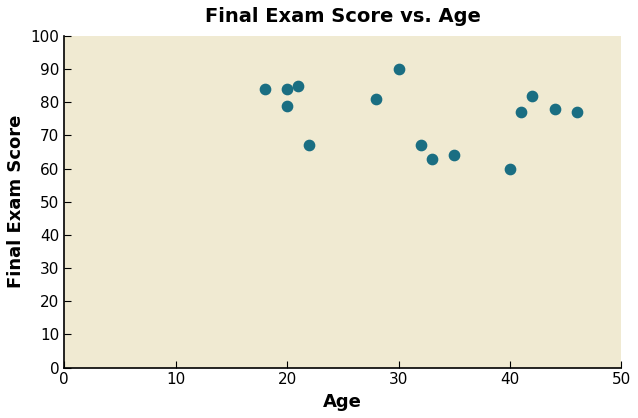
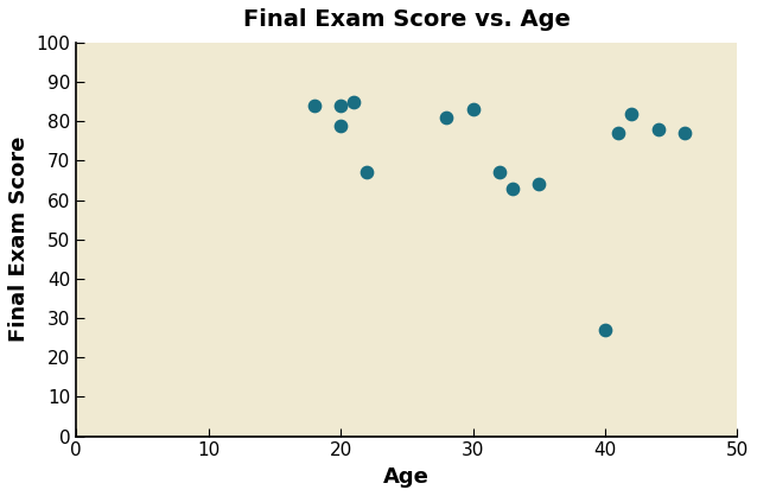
30: 90 -> 83
40: 60 -> 27
